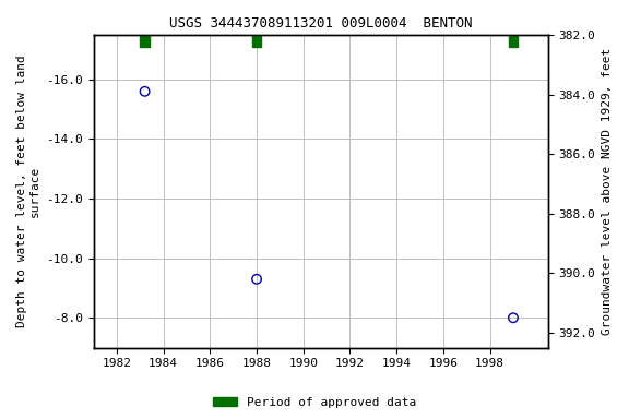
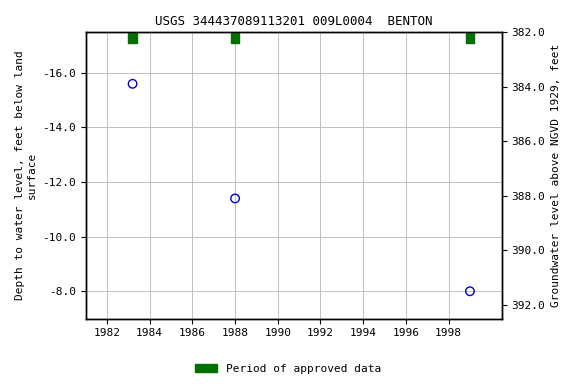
1988: -9.3 -> -11.4
